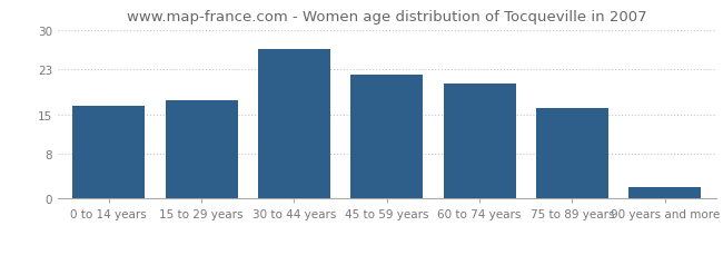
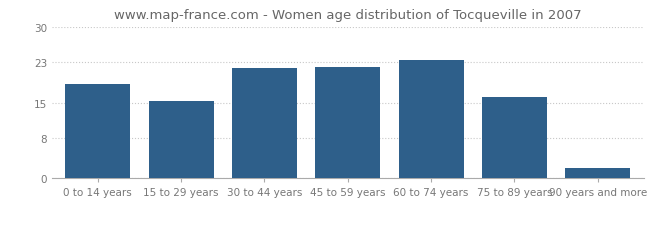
0 to 14 years: 16.5 -> 18.6
15 to 29 years: 17.5 -> 15.2
30 to 44 years: 26.5 -> 21.8
60 to 74 years: 20.5 -> 23.4
